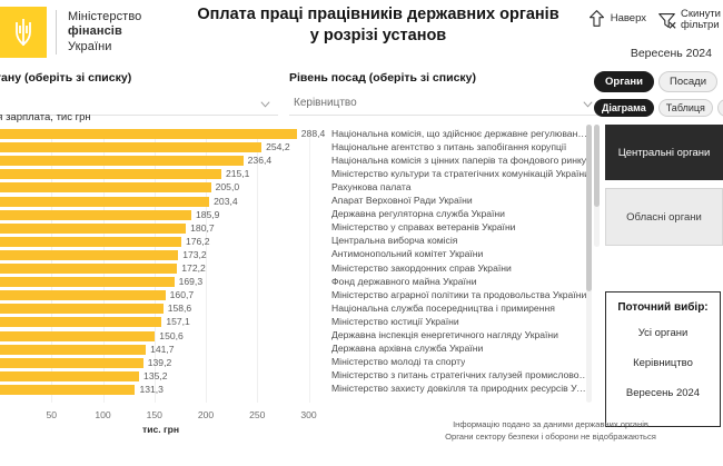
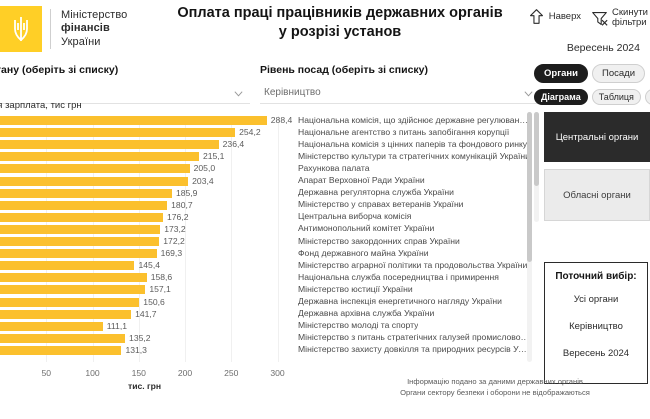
Міністерство аграрної політики та продовольства України: 160,7 -> 145,4
Міністерство молоді та спорту: 139,2 -> 111,1
